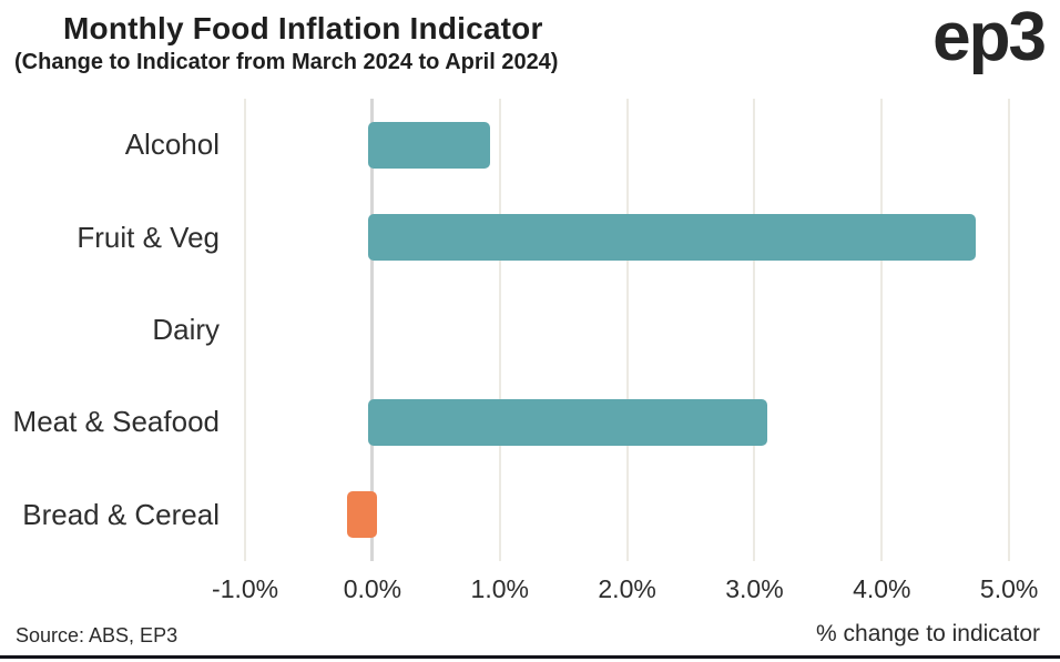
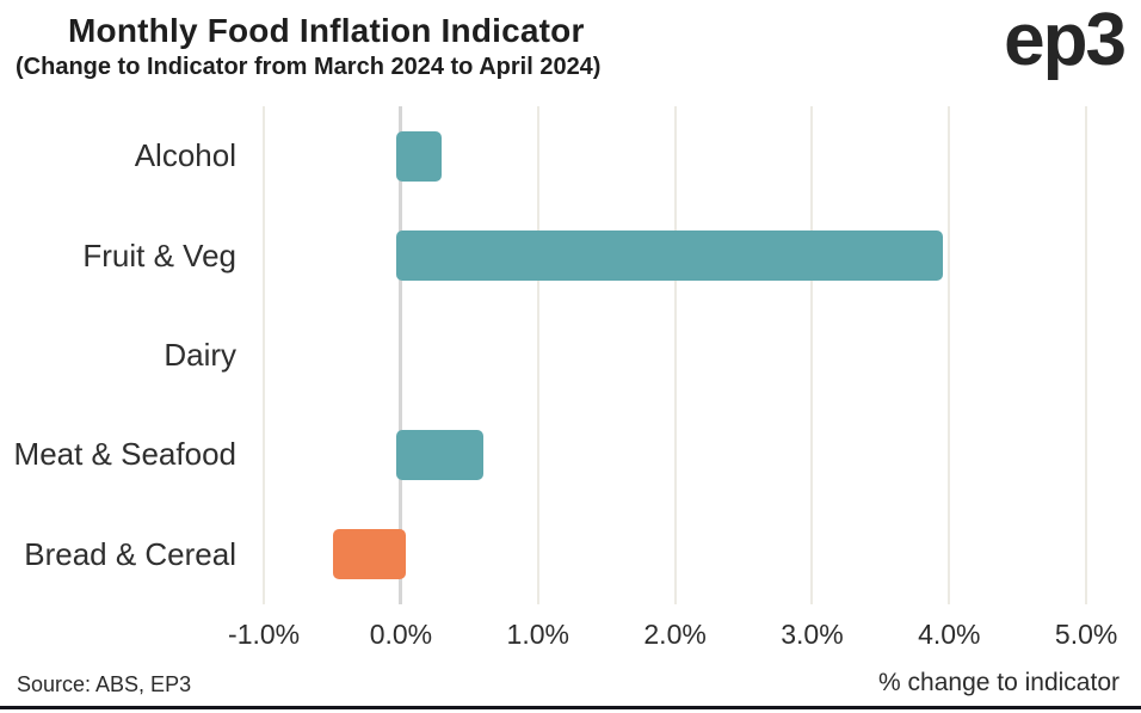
Alcohol: 0.92% -> 0.30%
Fruit & Veg: 4.74% -> 3.95%
Meat & Seafood: 3.10% -> 0.60%
Bread & Cereal: -0.20% -> -0.50%
